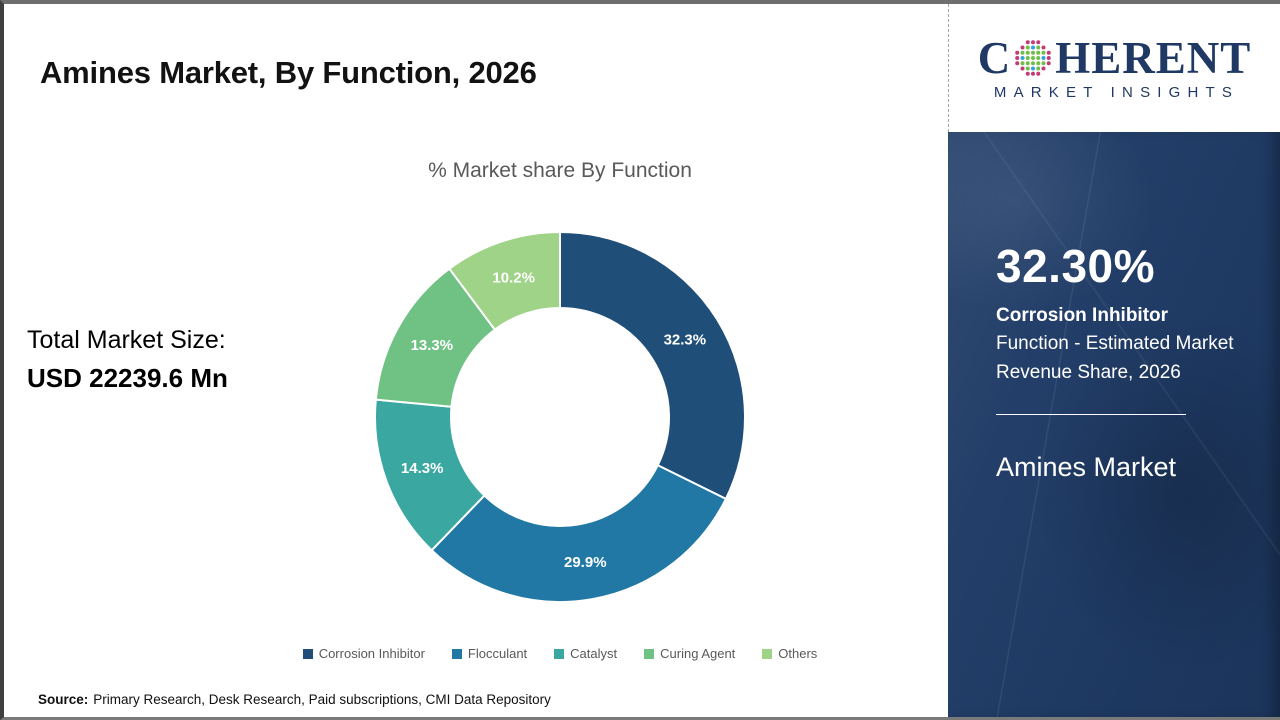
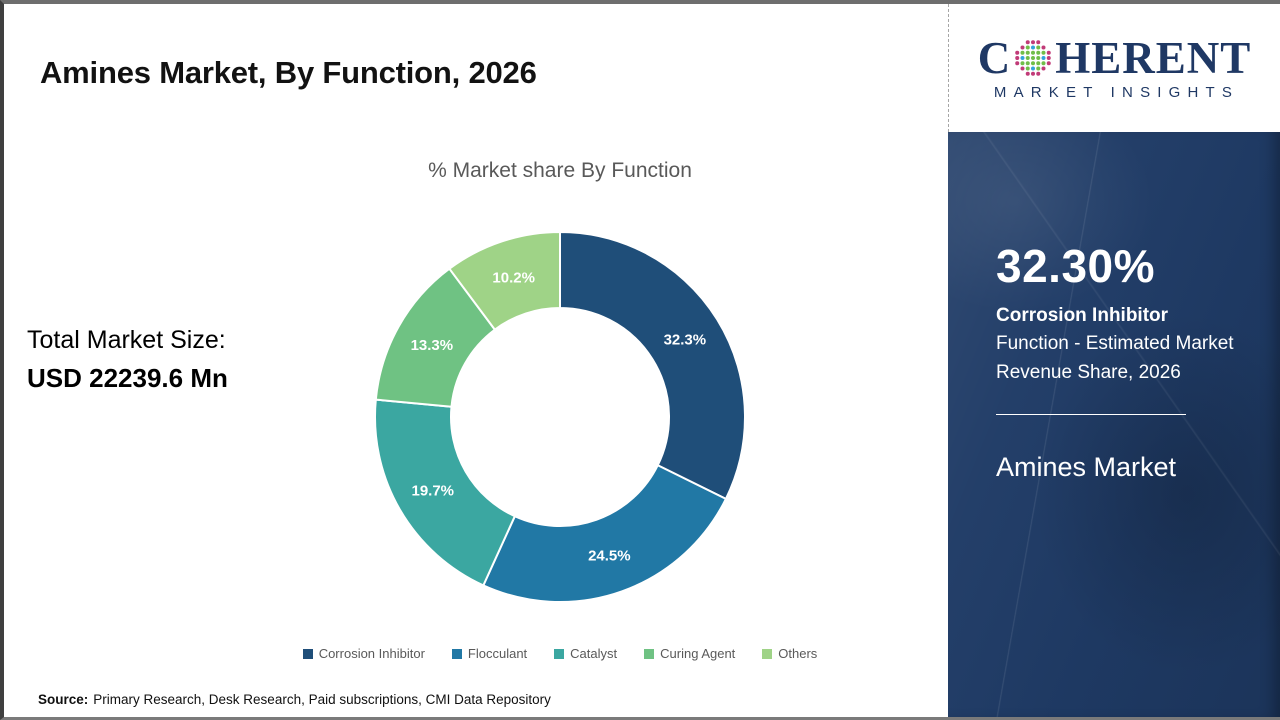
Flocculant: 29.9% -> 24.5%
Catalyst: 14.3% -> 19.7%
